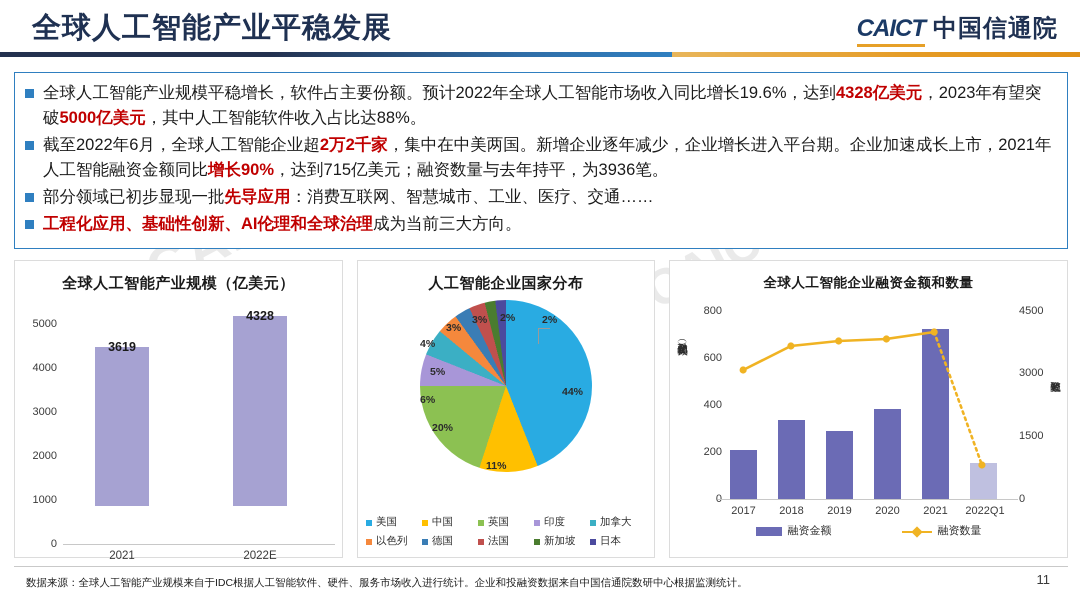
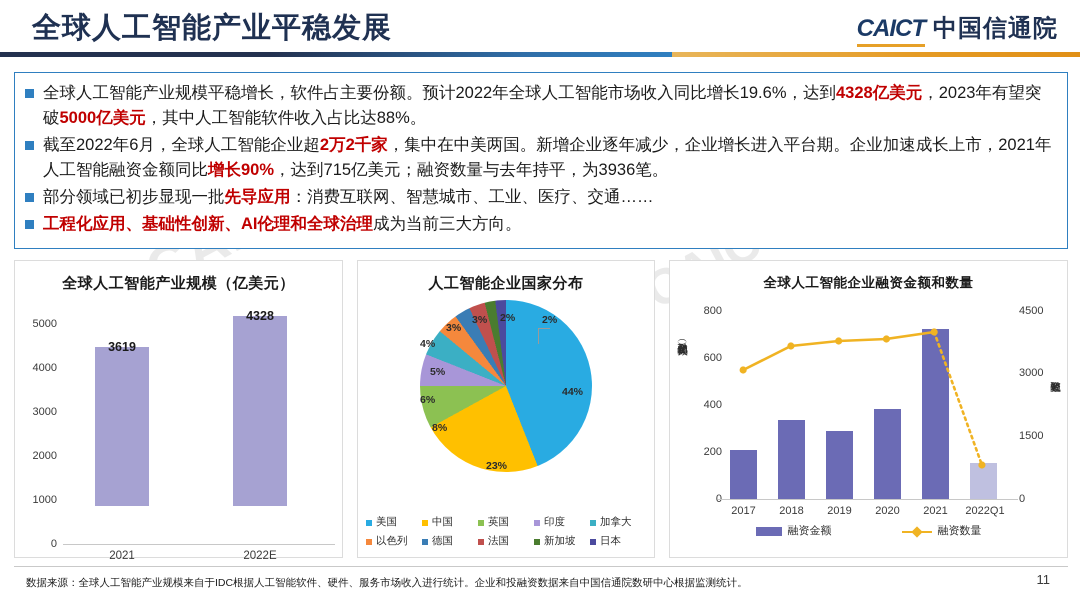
人工智能企业国家分布/中国: 11% -> 23%
人工智能企业国家分布/英国: 20% -> 8%
